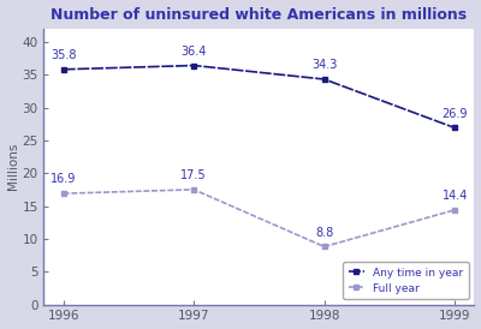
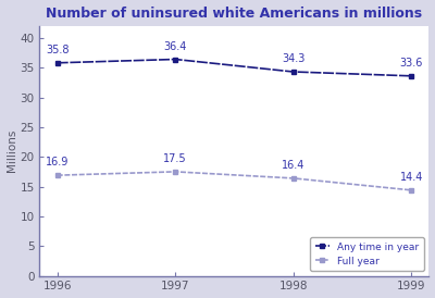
Full year/1998: 8.8 -> 16.4
Any time in year/1999: 26.9 -> 33.6
